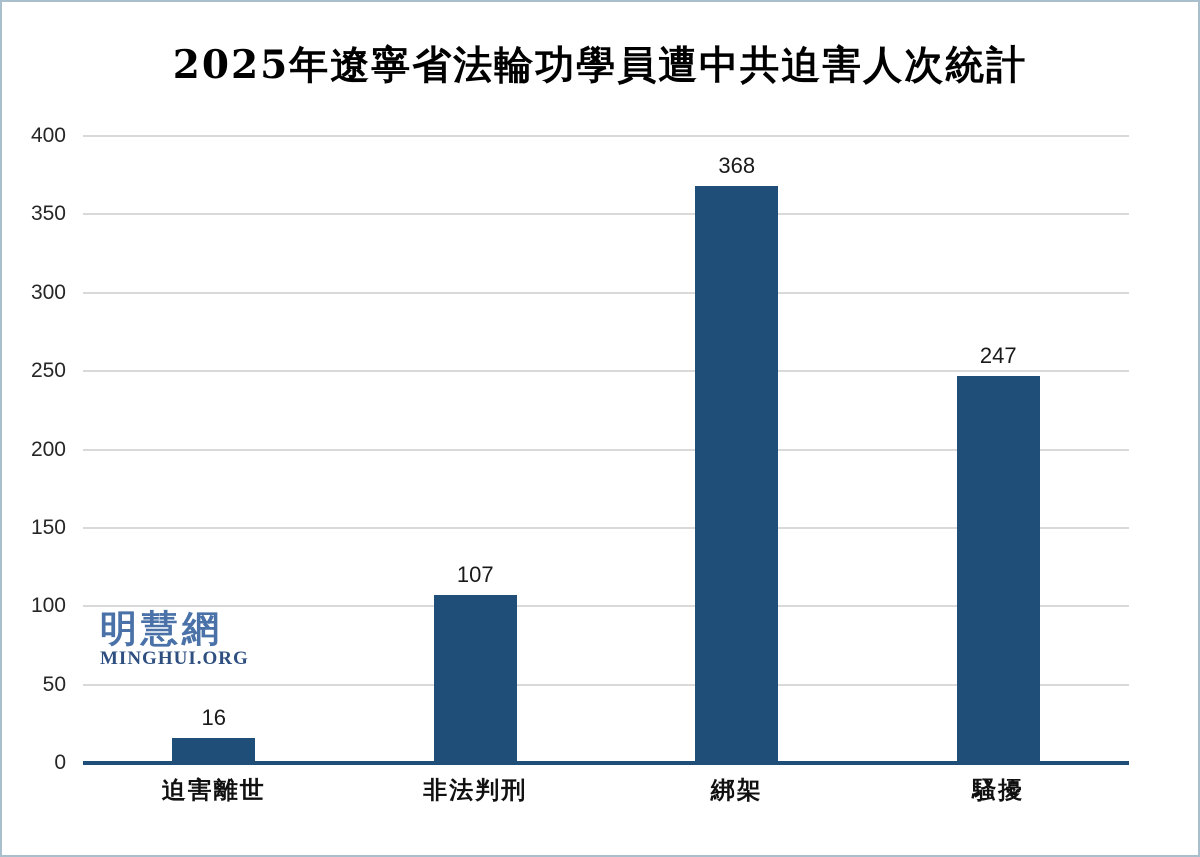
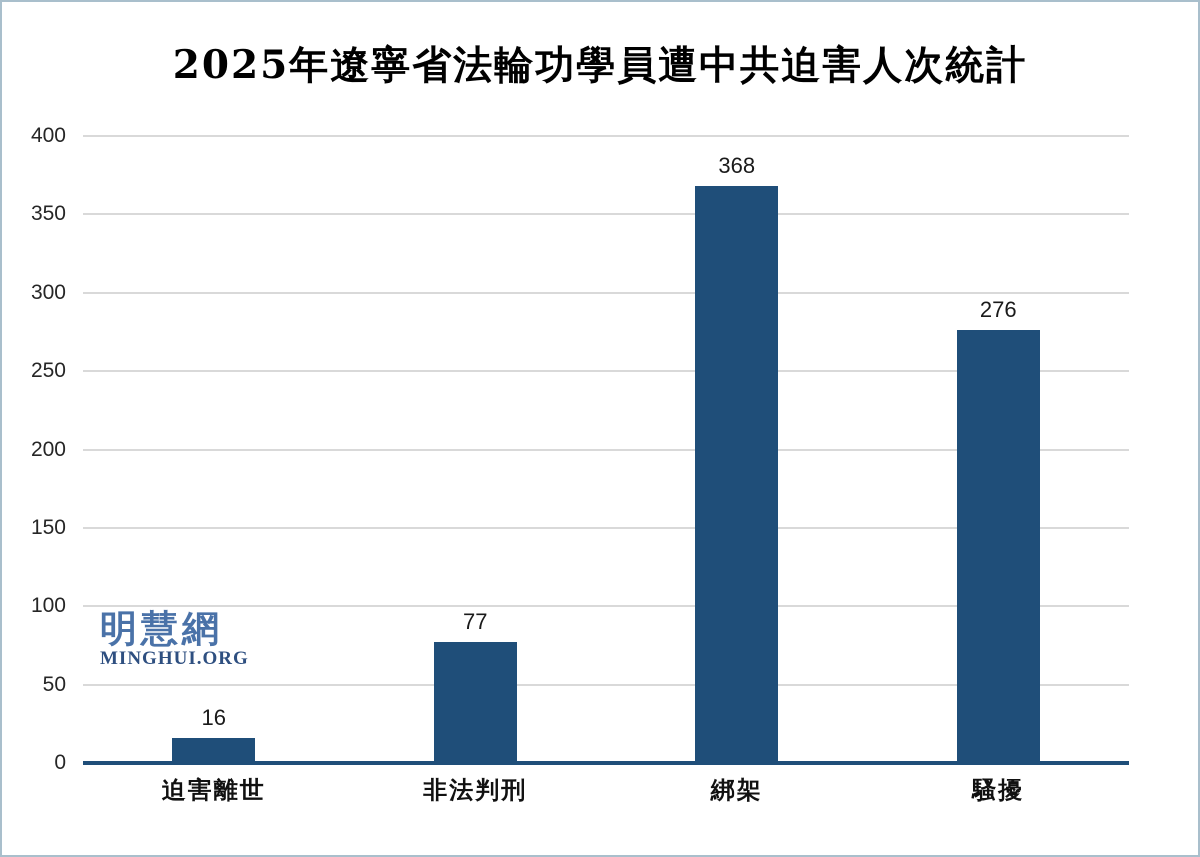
非法判刑: 107 -> 77
騷擾: 247 -> 276
